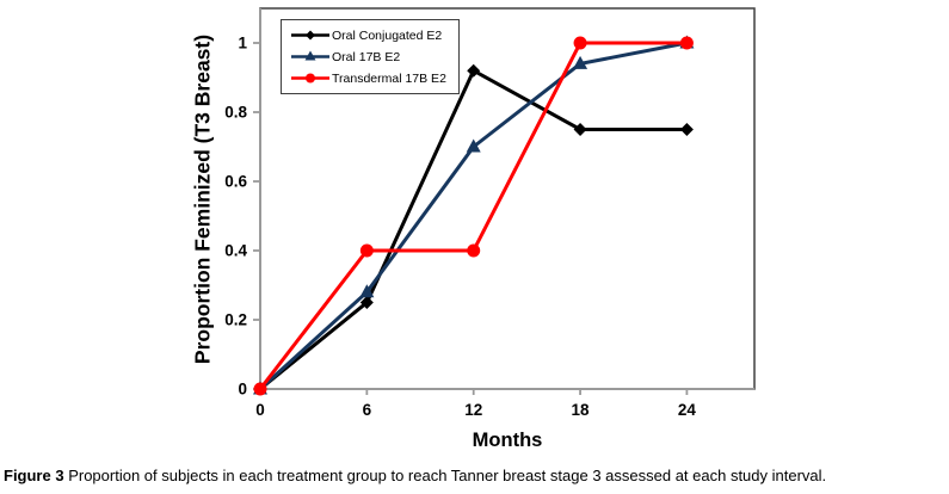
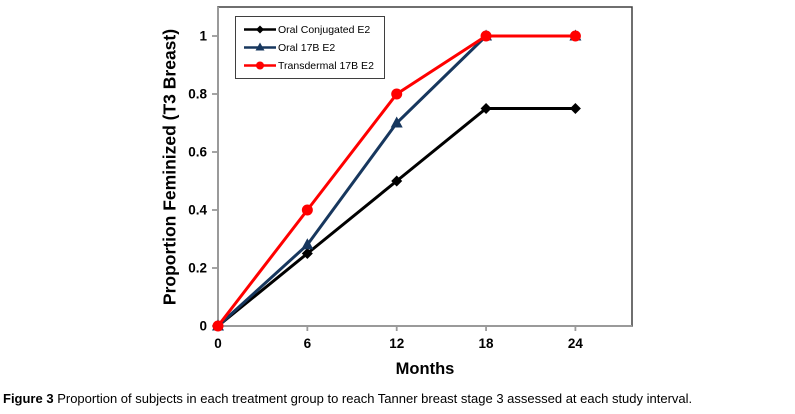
Oral Conjugated E2/12: 0.92 -> 0.50
Transdermal 17B E2/12: 0.4 -> 0.8
Oral 17B E2/18: 0.94 -> 1.00
